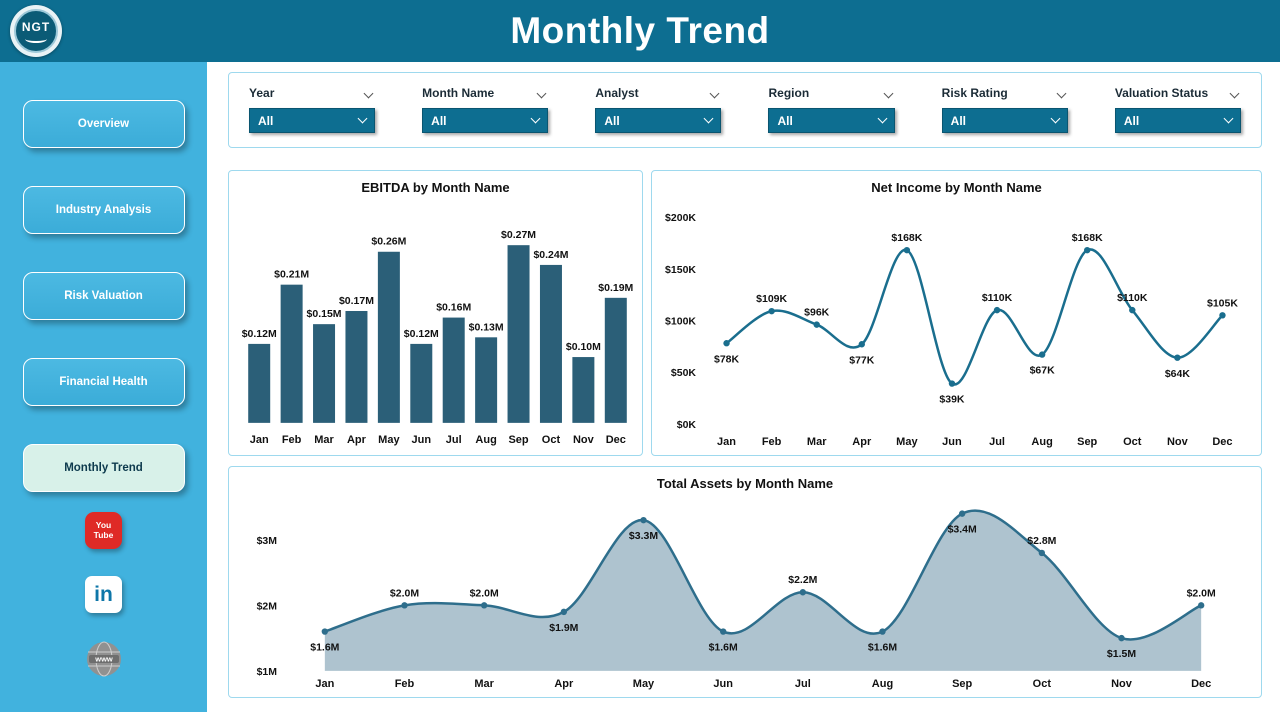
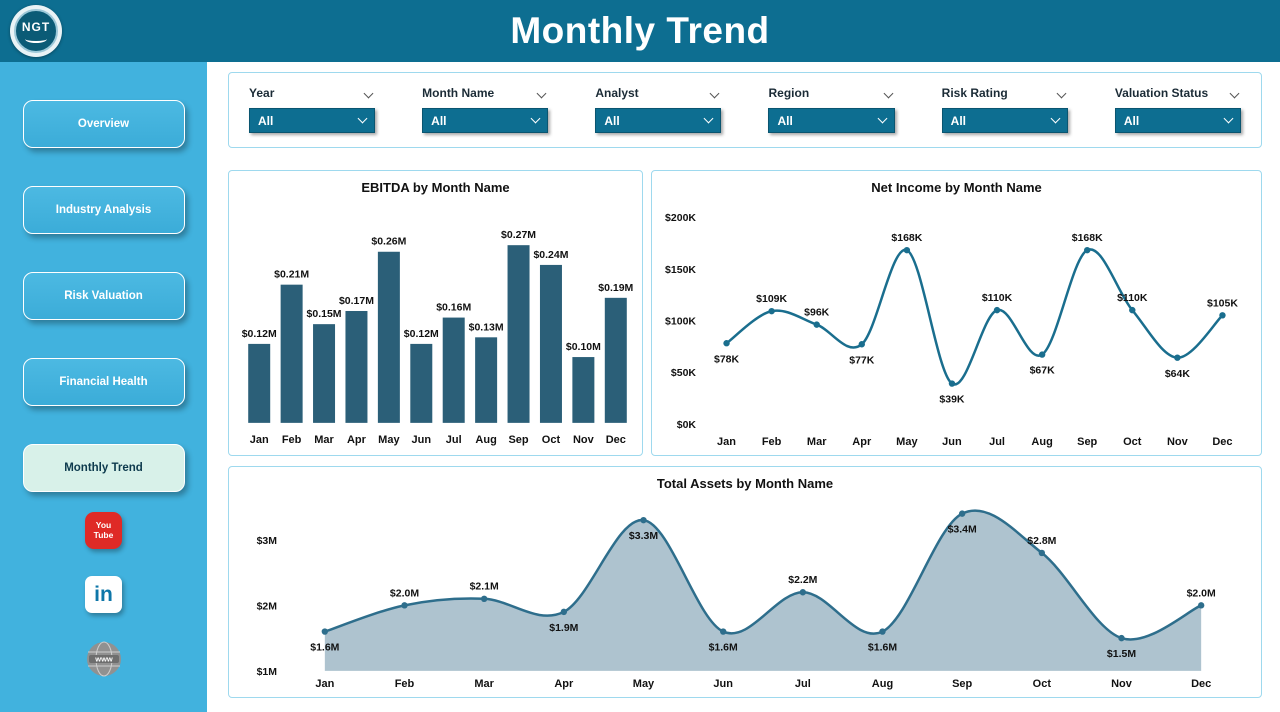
Total Assets by Month Name/Mar: $2.0M -> $2.1M
